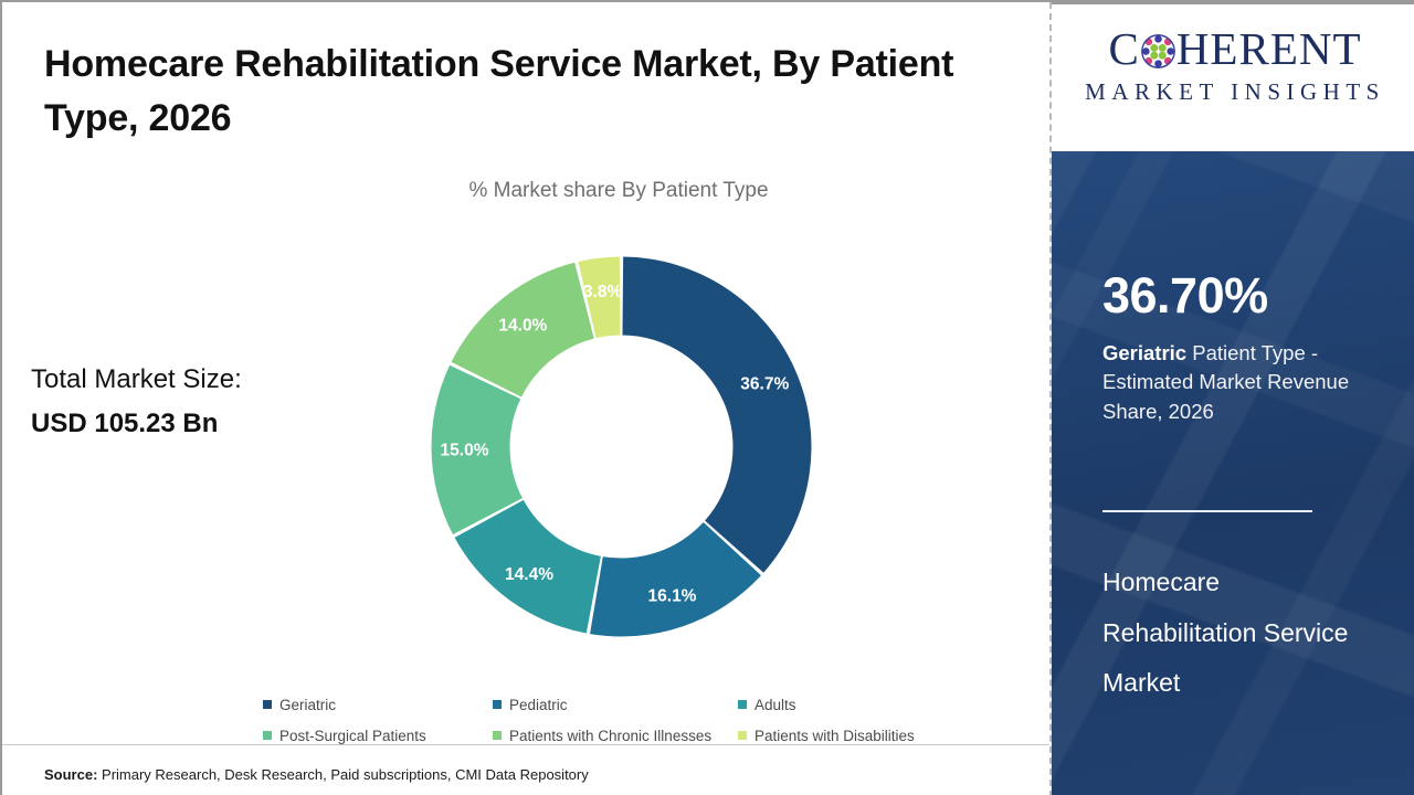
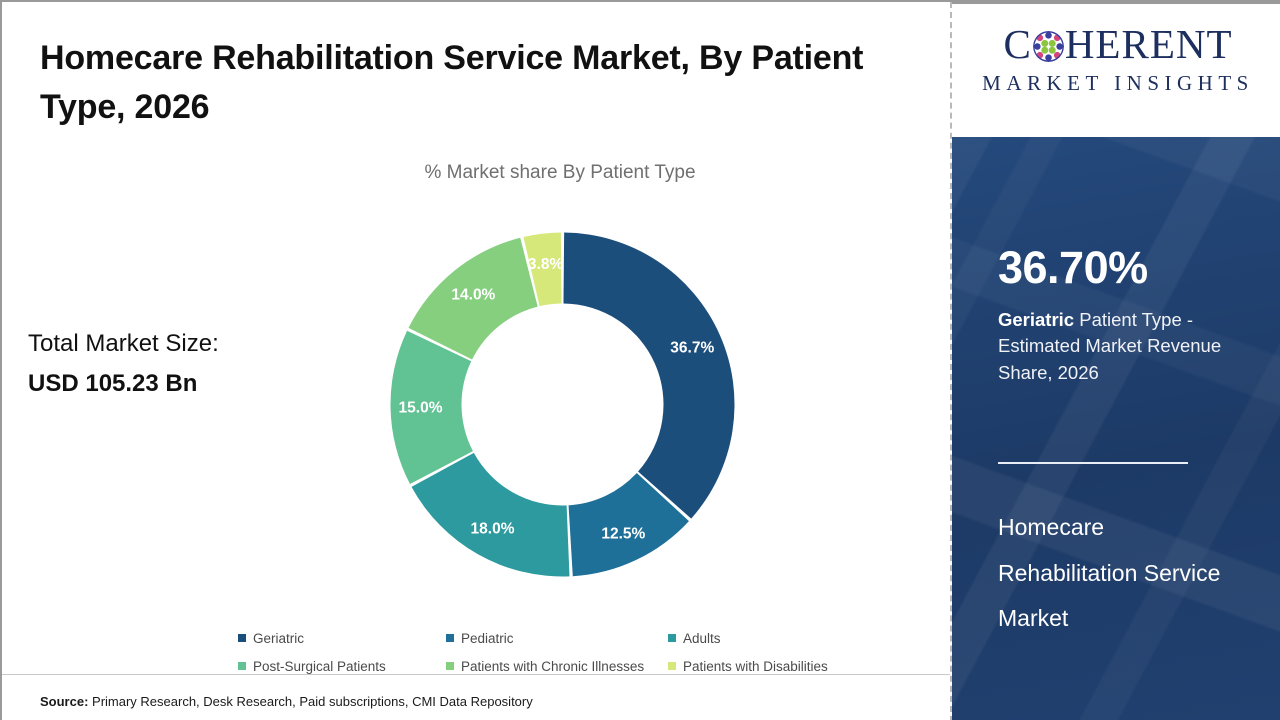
Pediatric: 16.1% -> 12.5%
Adults: 14.4% -> 18.0%
